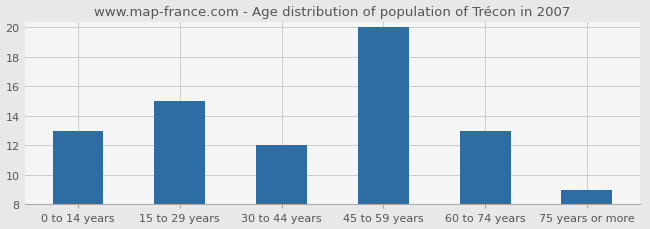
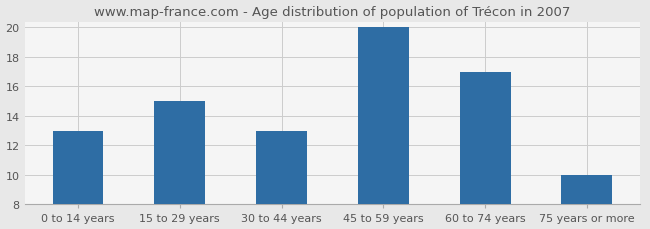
30 to 44 years: 12 -> 13
60 to 74 years: 13 -> 17
75 years or more: 9 -> 10
